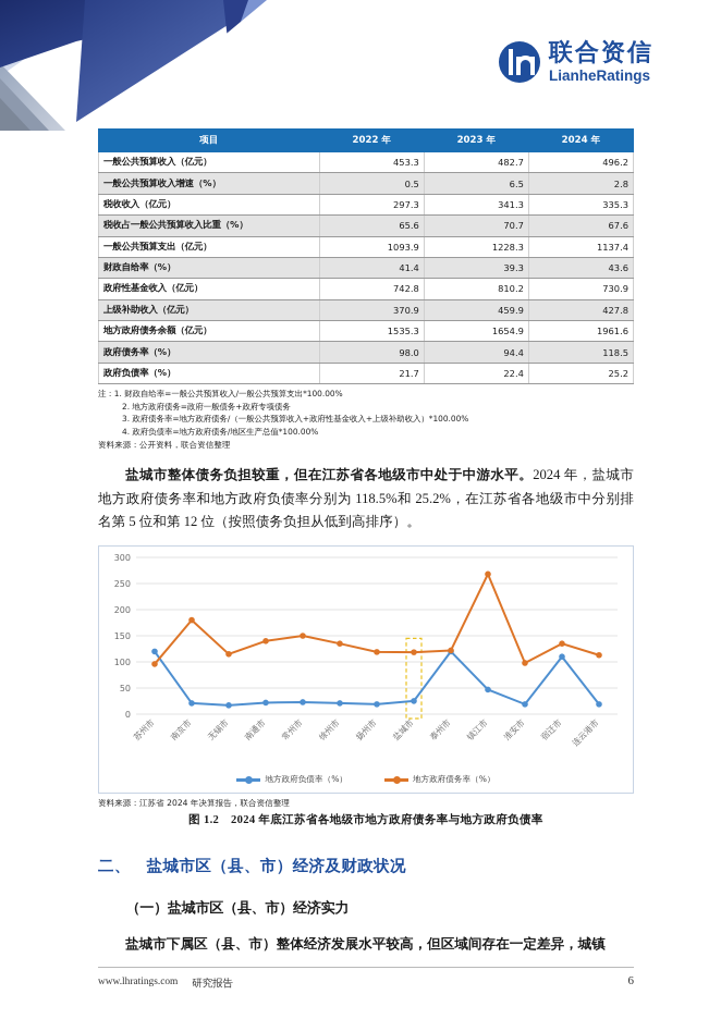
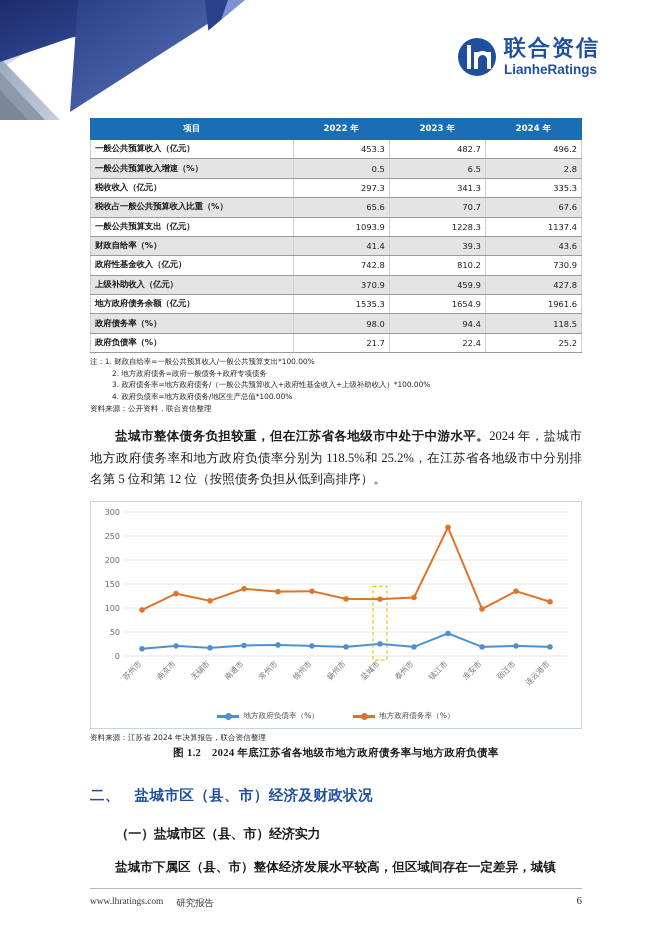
地方政府负债率（%）/苏州市: 120 -> 20
地方政府债务率（%）/南京市: 180 -> 130
地方政府债务率（%）/常州市: 150 -> 130
地方政府负债率（%）/泰州市: 120 -> 20
地方政府负债率（%）/宿迁市: 110 -> 20
